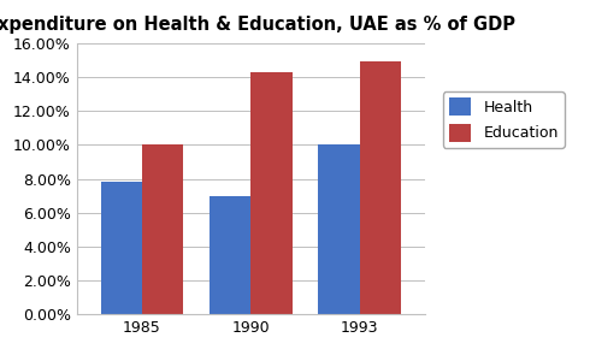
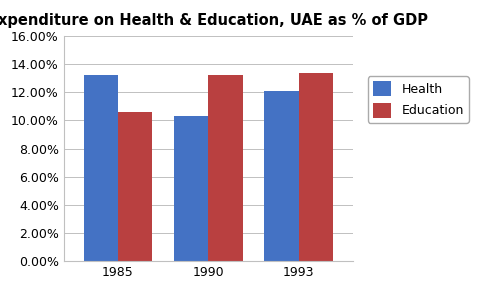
Health/1985: 7.8% -> 13.2%
Education/1985: 10.0% -> 10.6%
Health/1990: 7.0% -> 10.3%
Education/1990: 14.3% -> 13.2%
Health/1993: 10.0% -> 12.1%
Education/1993: 14.9% -> 13.4%
